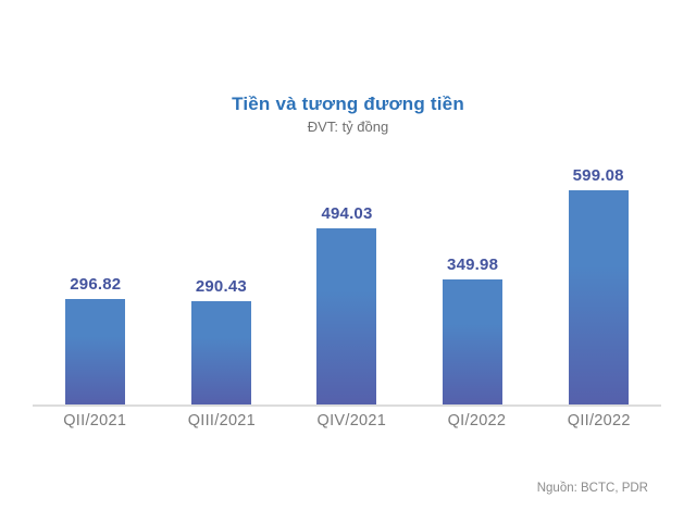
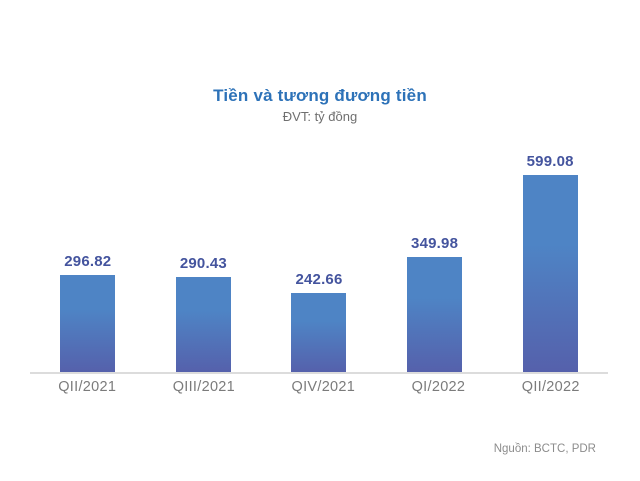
QIV/2021: 494.03 -> 242.66
